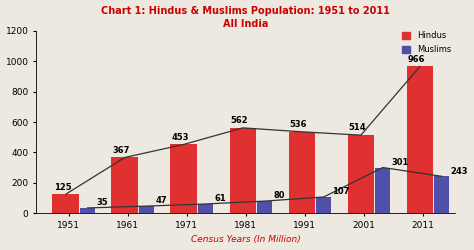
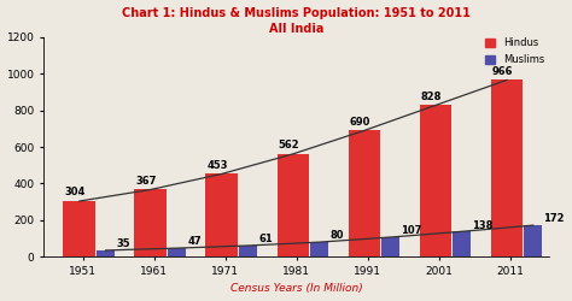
Hindus/1951: 125 -> 304
Hindus/1991: 536 -> 690
Hindus/2001: 514 -> 828
Muslims/2001: 301 -> 138
Muslims/2011: 243 -> 172
